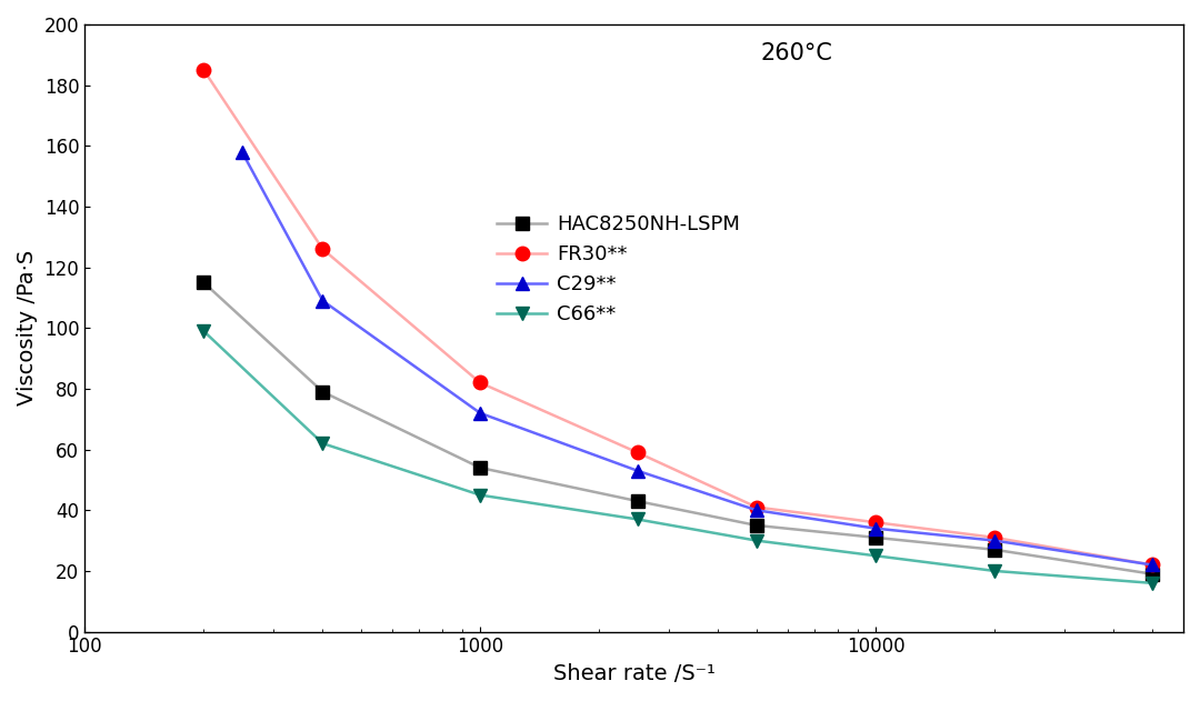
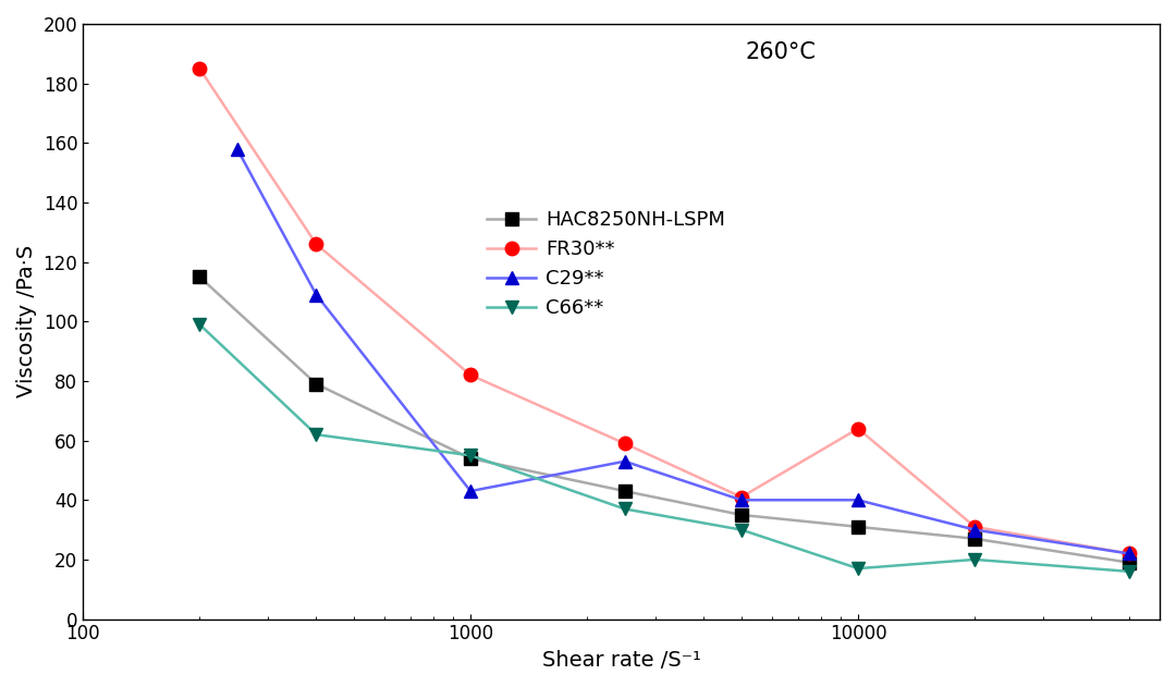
C29**/1000: 72 -> 43
C66**/1000: 45 -> 55
FR30**/10000: 36 -> 64
C29**/10000: 34 -> 40
C66**/10000: 25 -> 17
